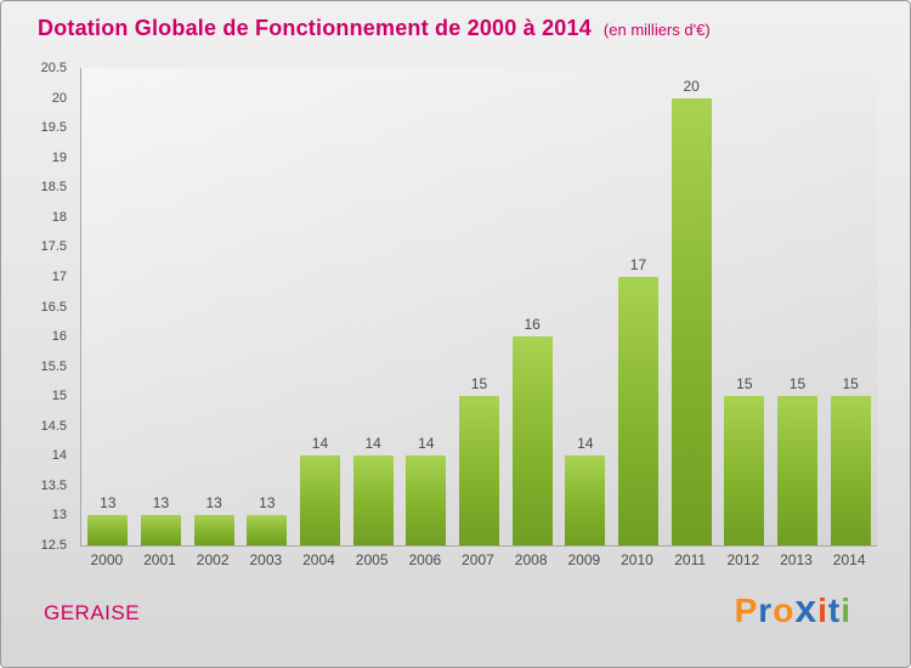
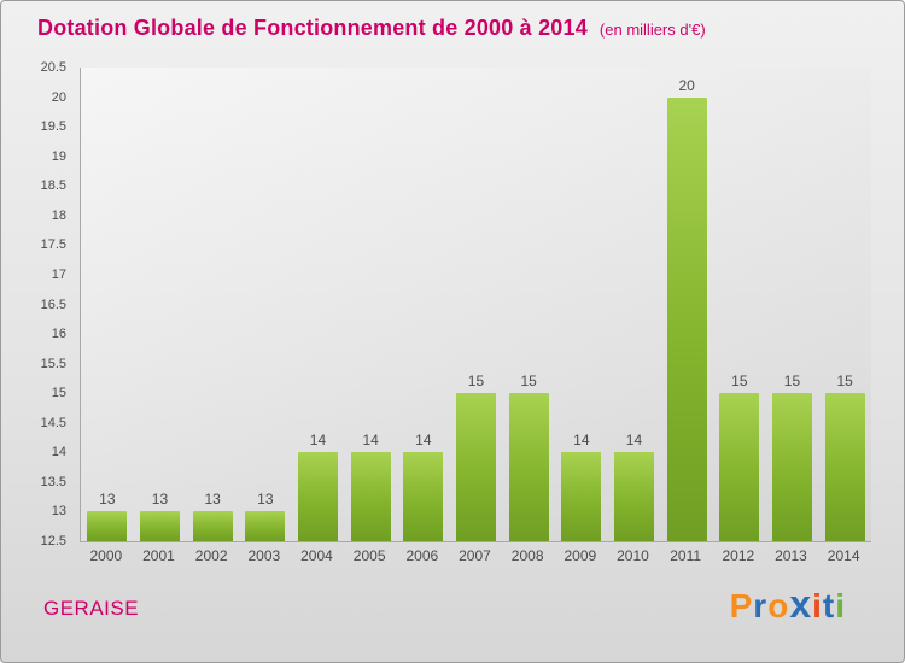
2008: 16 -> 15
2010: 17 -> 14
